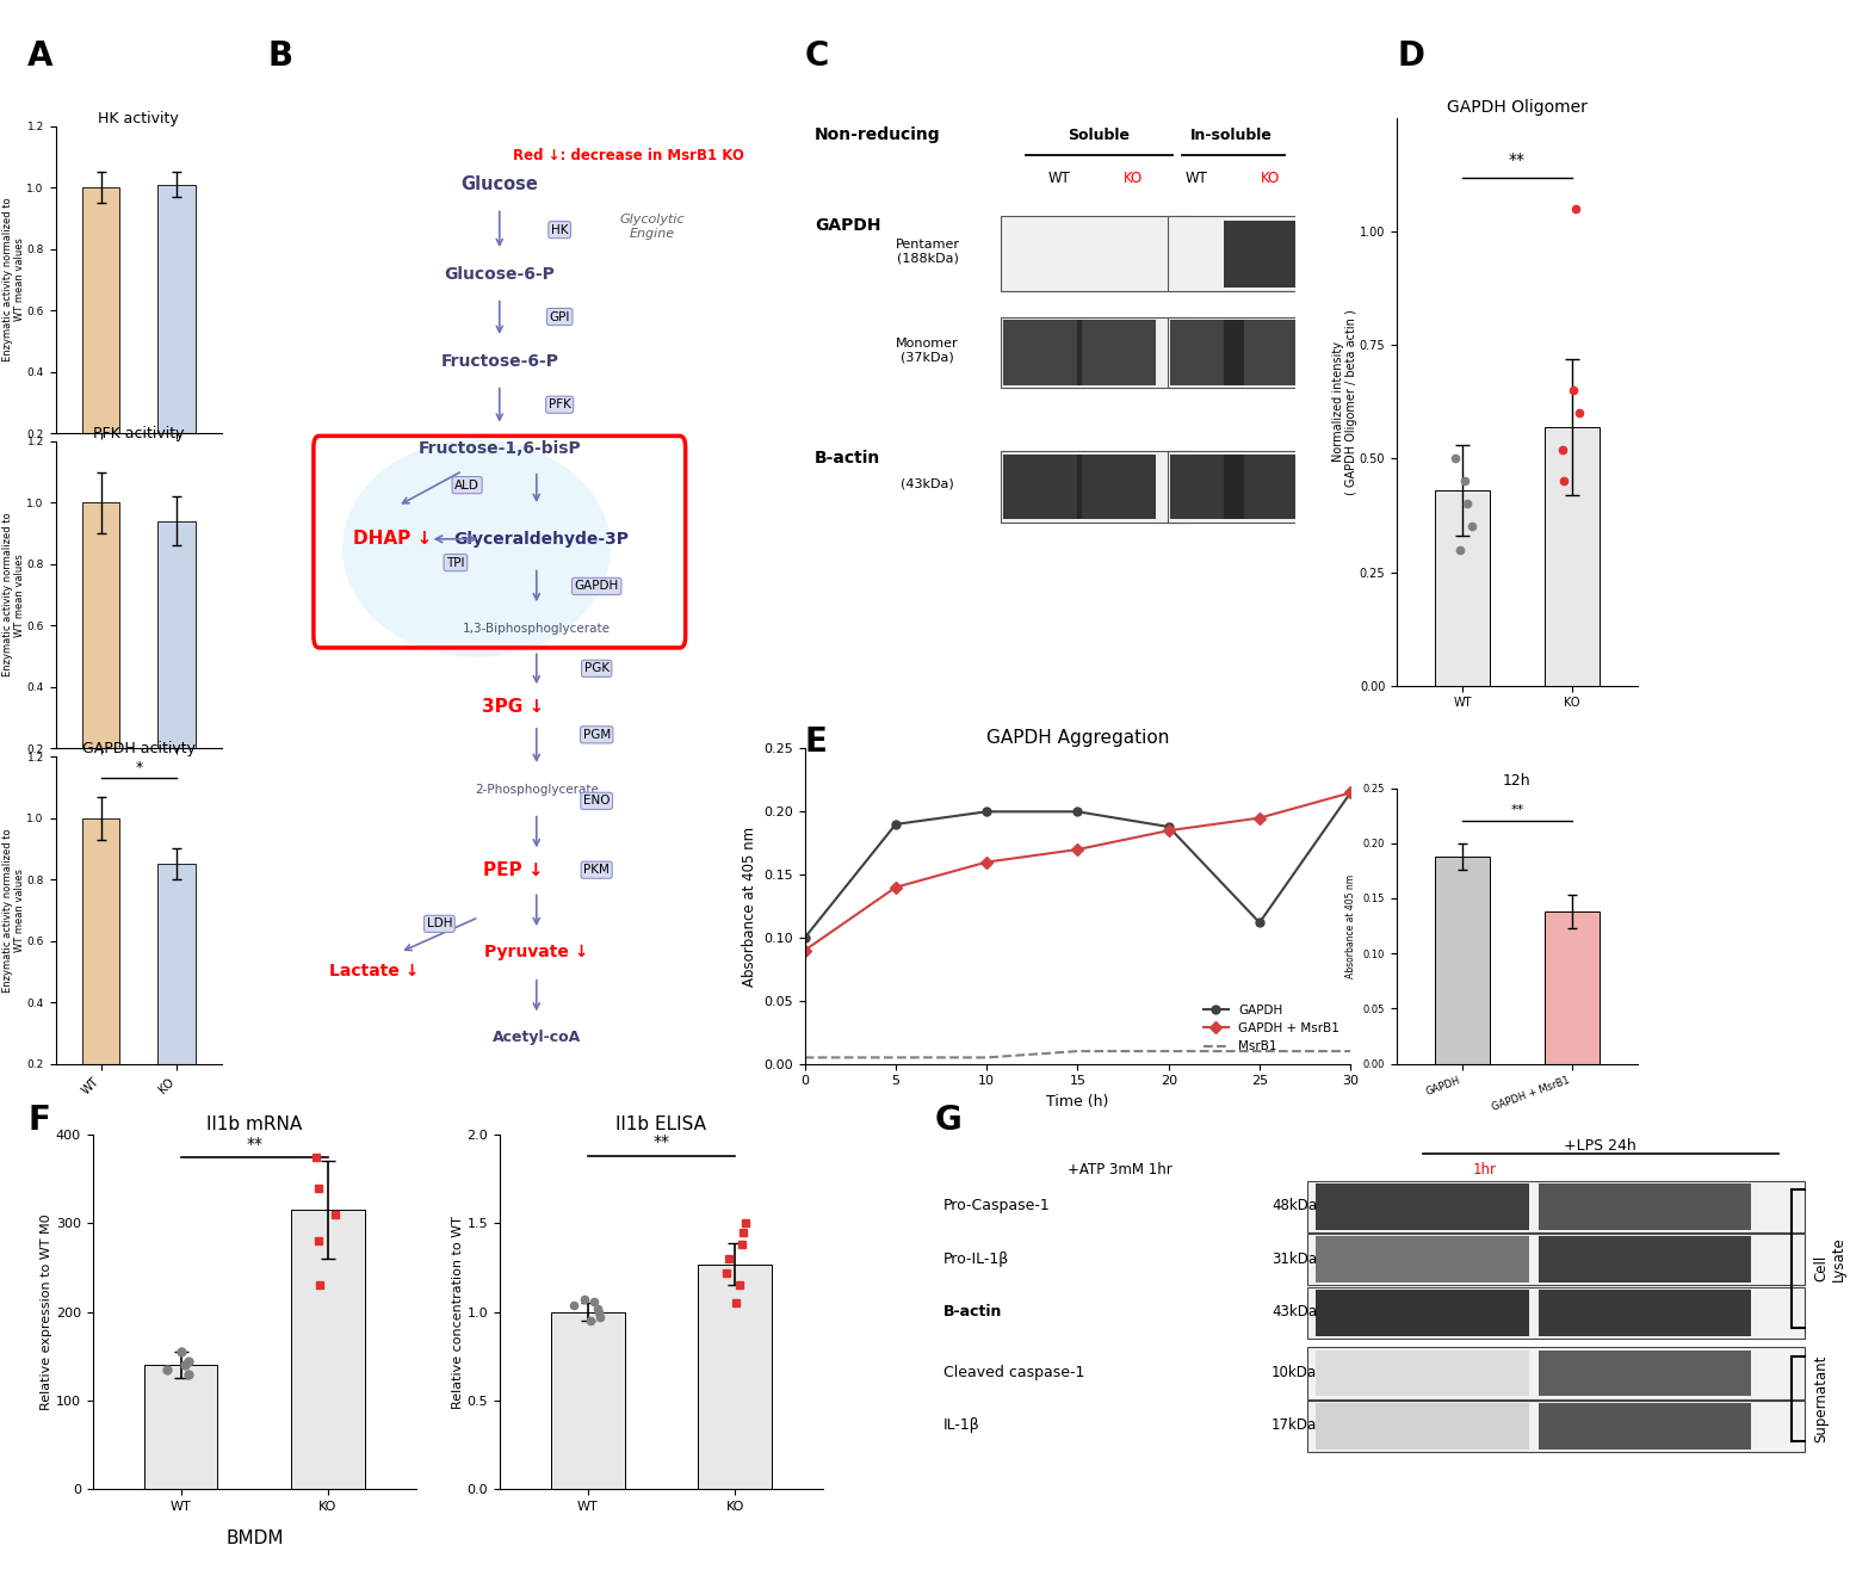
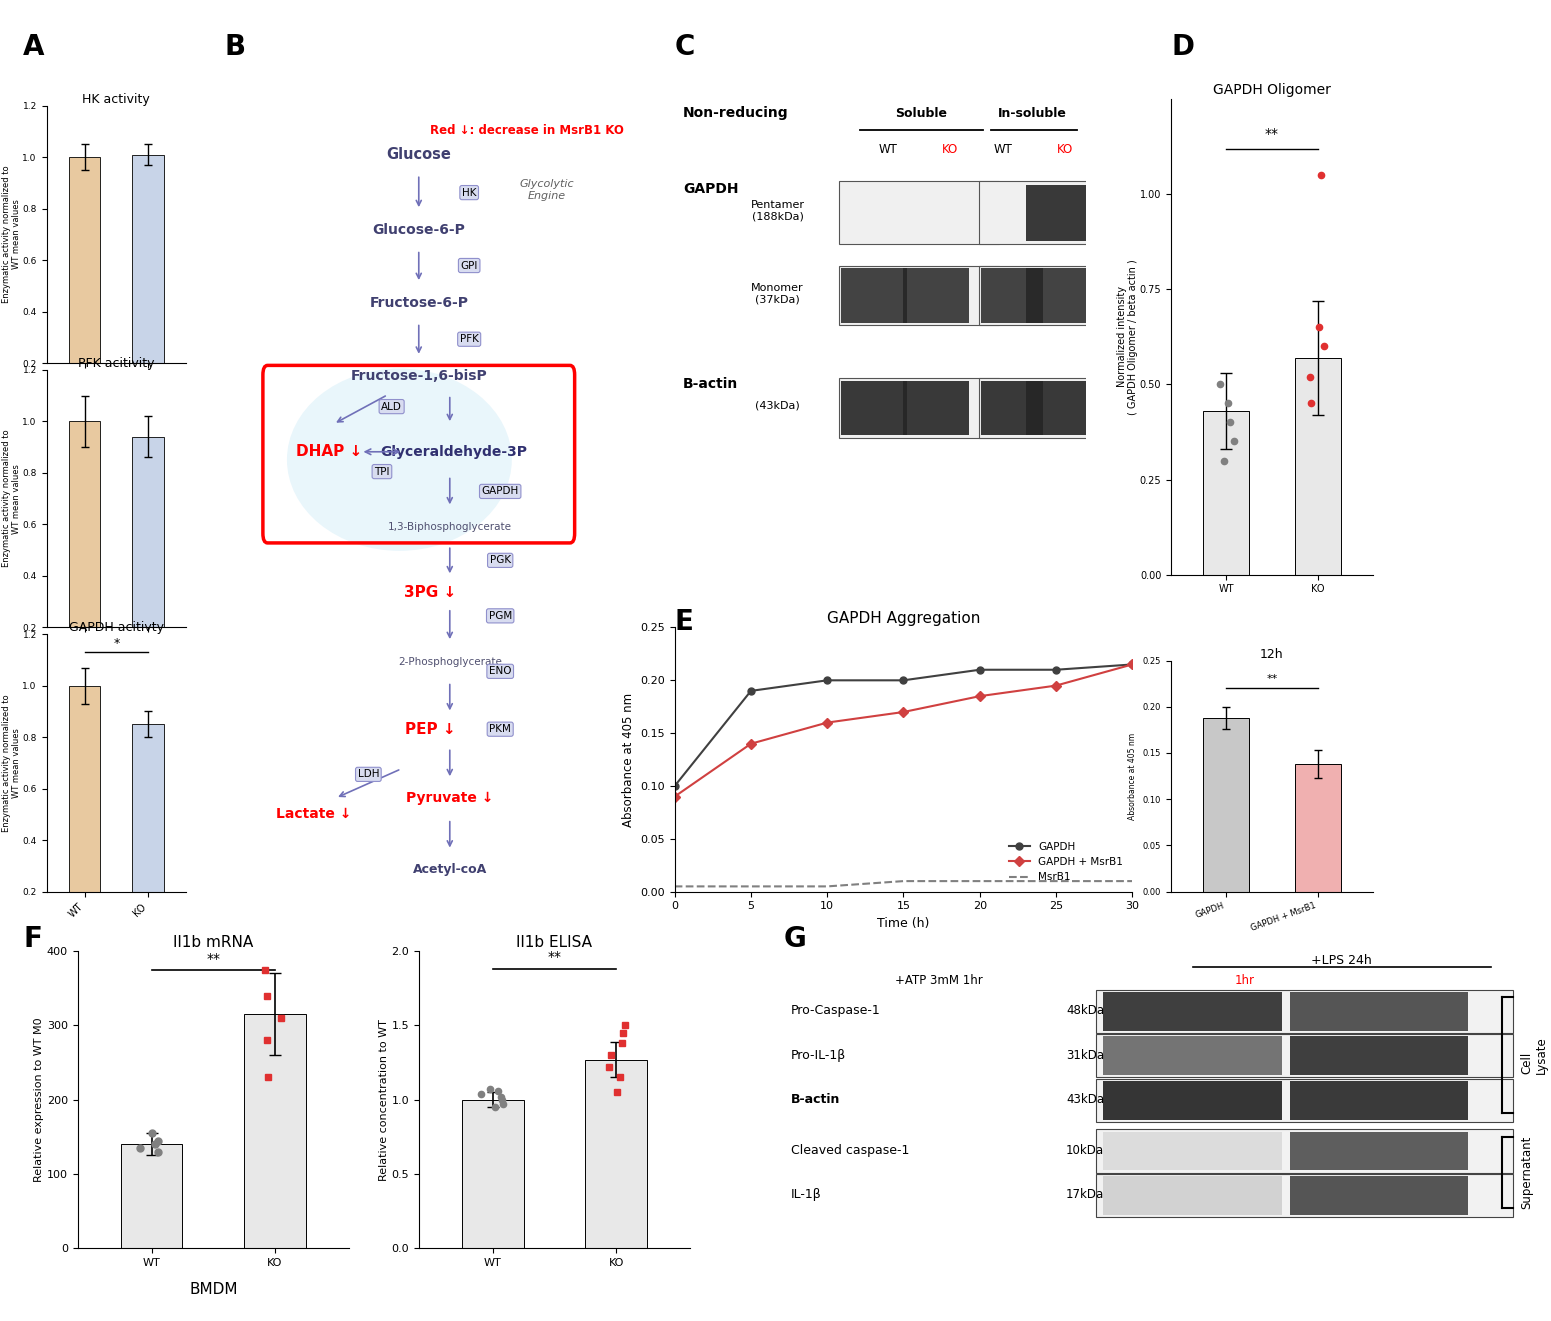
GAPDH Aggregation/GAPDH/20: 0.188 -> 0.210
GAPDH Aggregation/GAPDH/25: 0.112 -> 0.210
